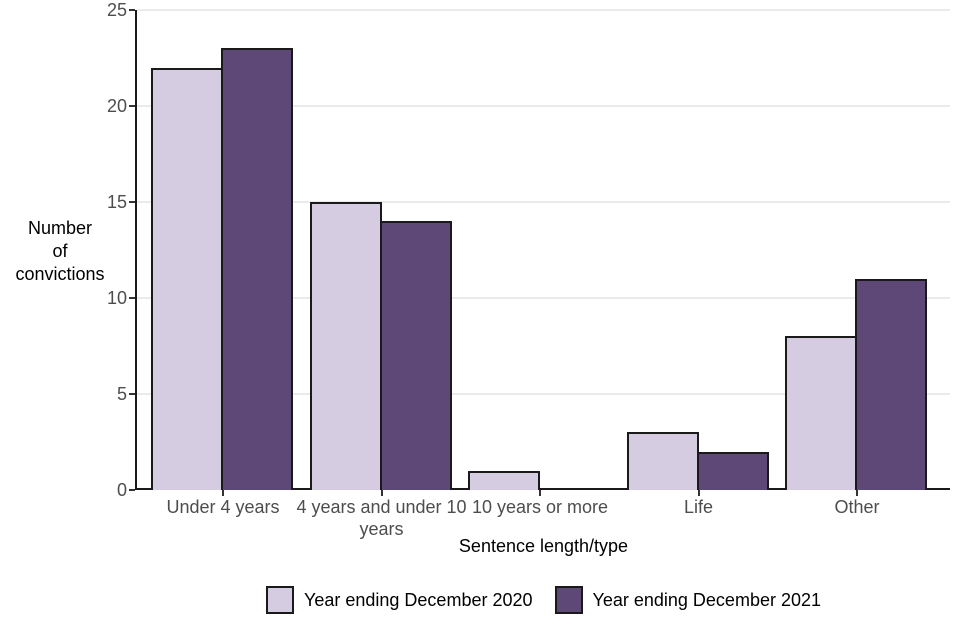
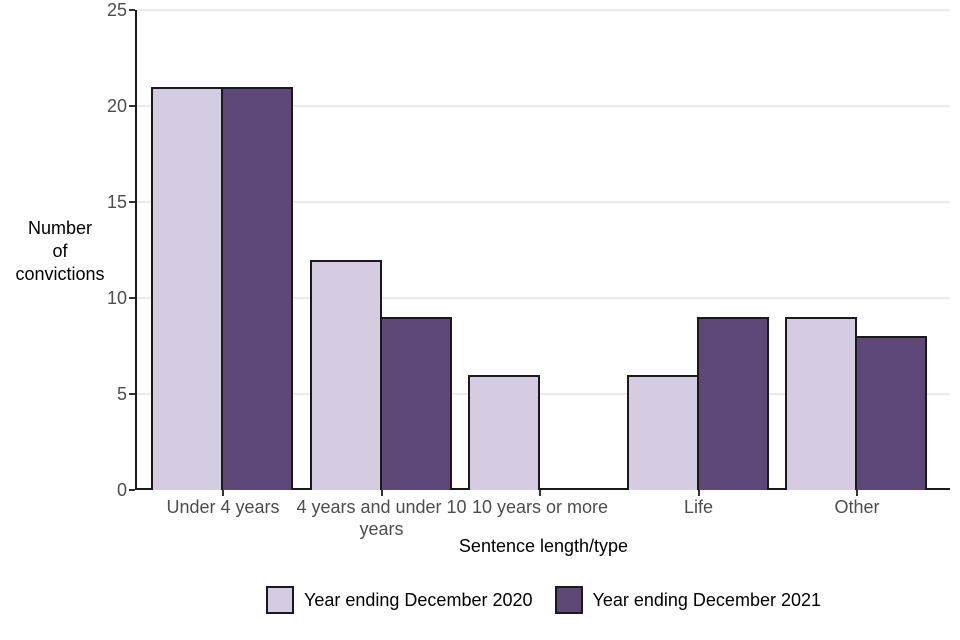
Year ending December 2020/Under 4 years: 22 -> 21
Year ending December 2021/Under 4 years: 23 -> 21
Year ending December 2020/4 years and under 10 years: 15 -> 12
Year ending December 2021/4 years and under 10 years: 14 -> 9
Year ending December 2020/10 years or more: 1 -> 6
Year ending December 2020/Life: 3 -> 6
Year ending December 2021/Life: 2 -> 9
Year ending December 2020/Other: 8 -> 9
Year ending December 2021/Other: 11 -> 8
